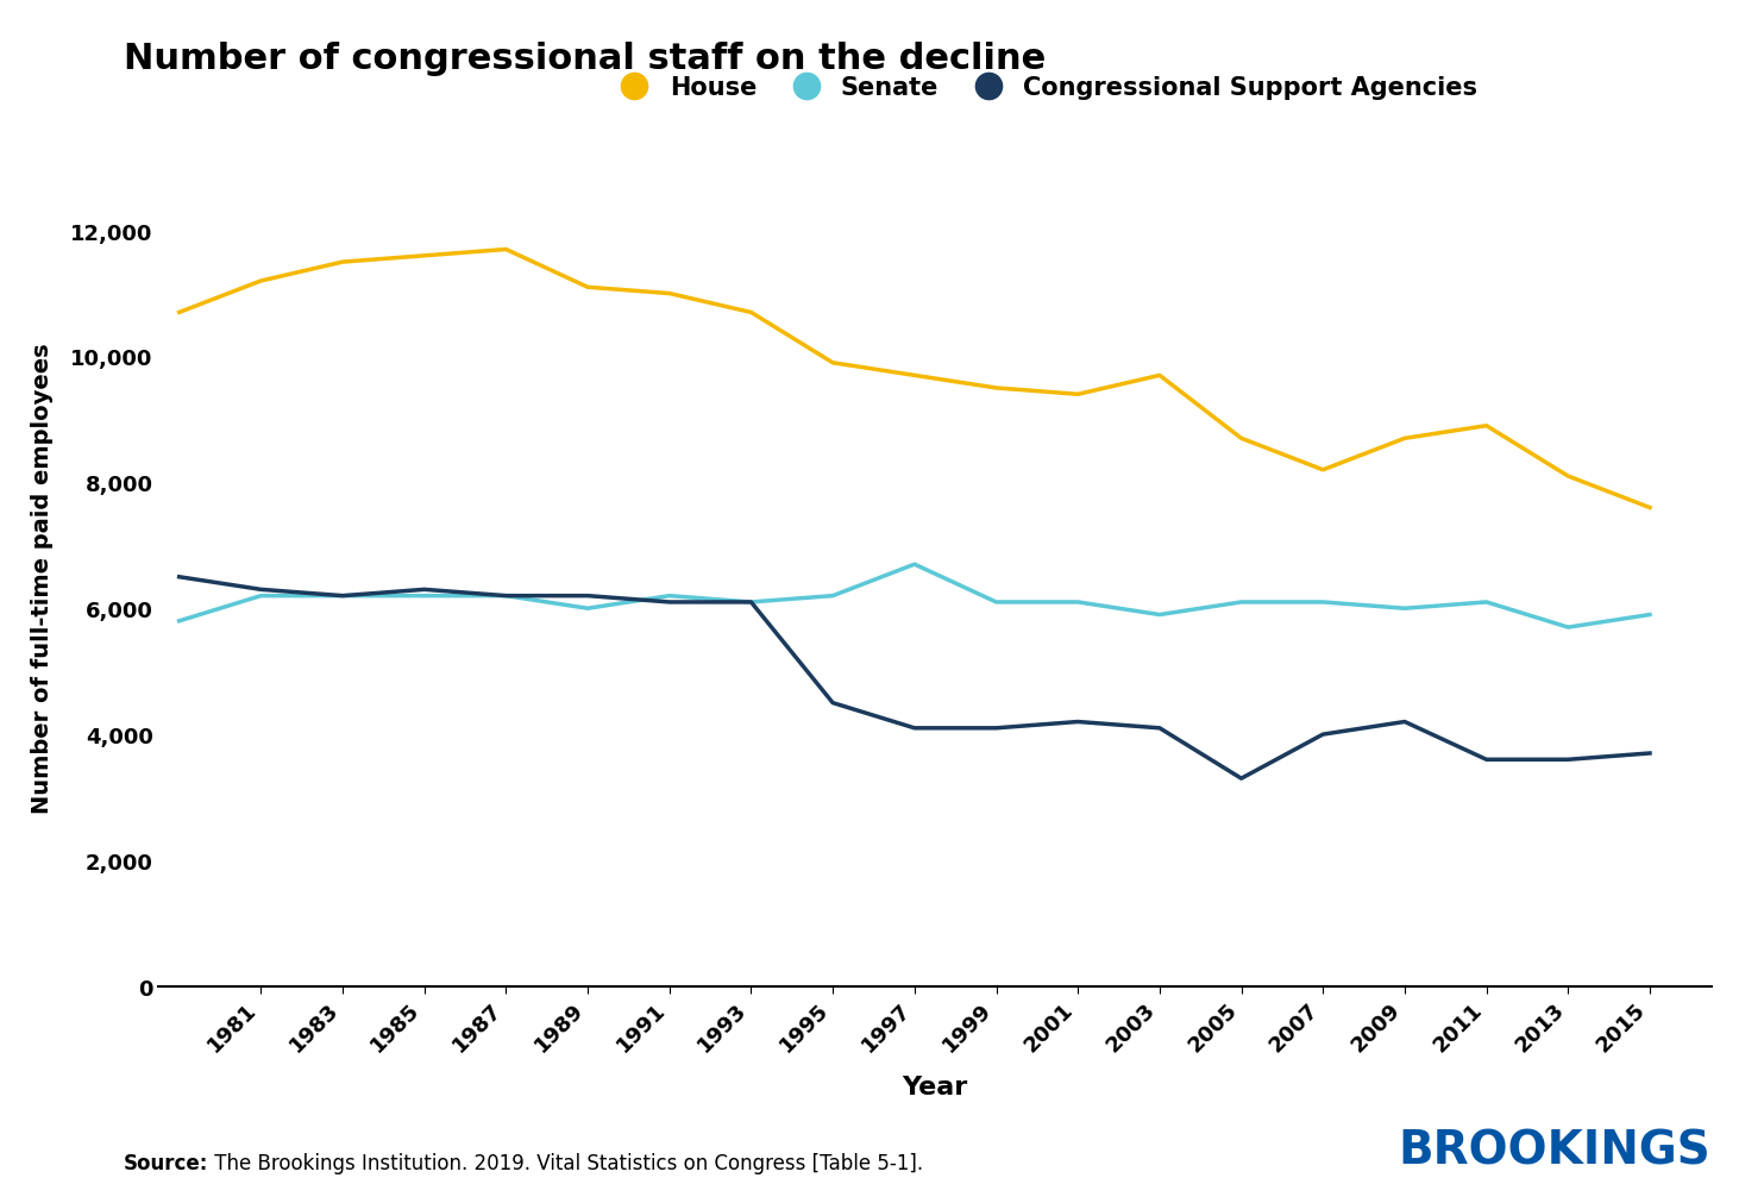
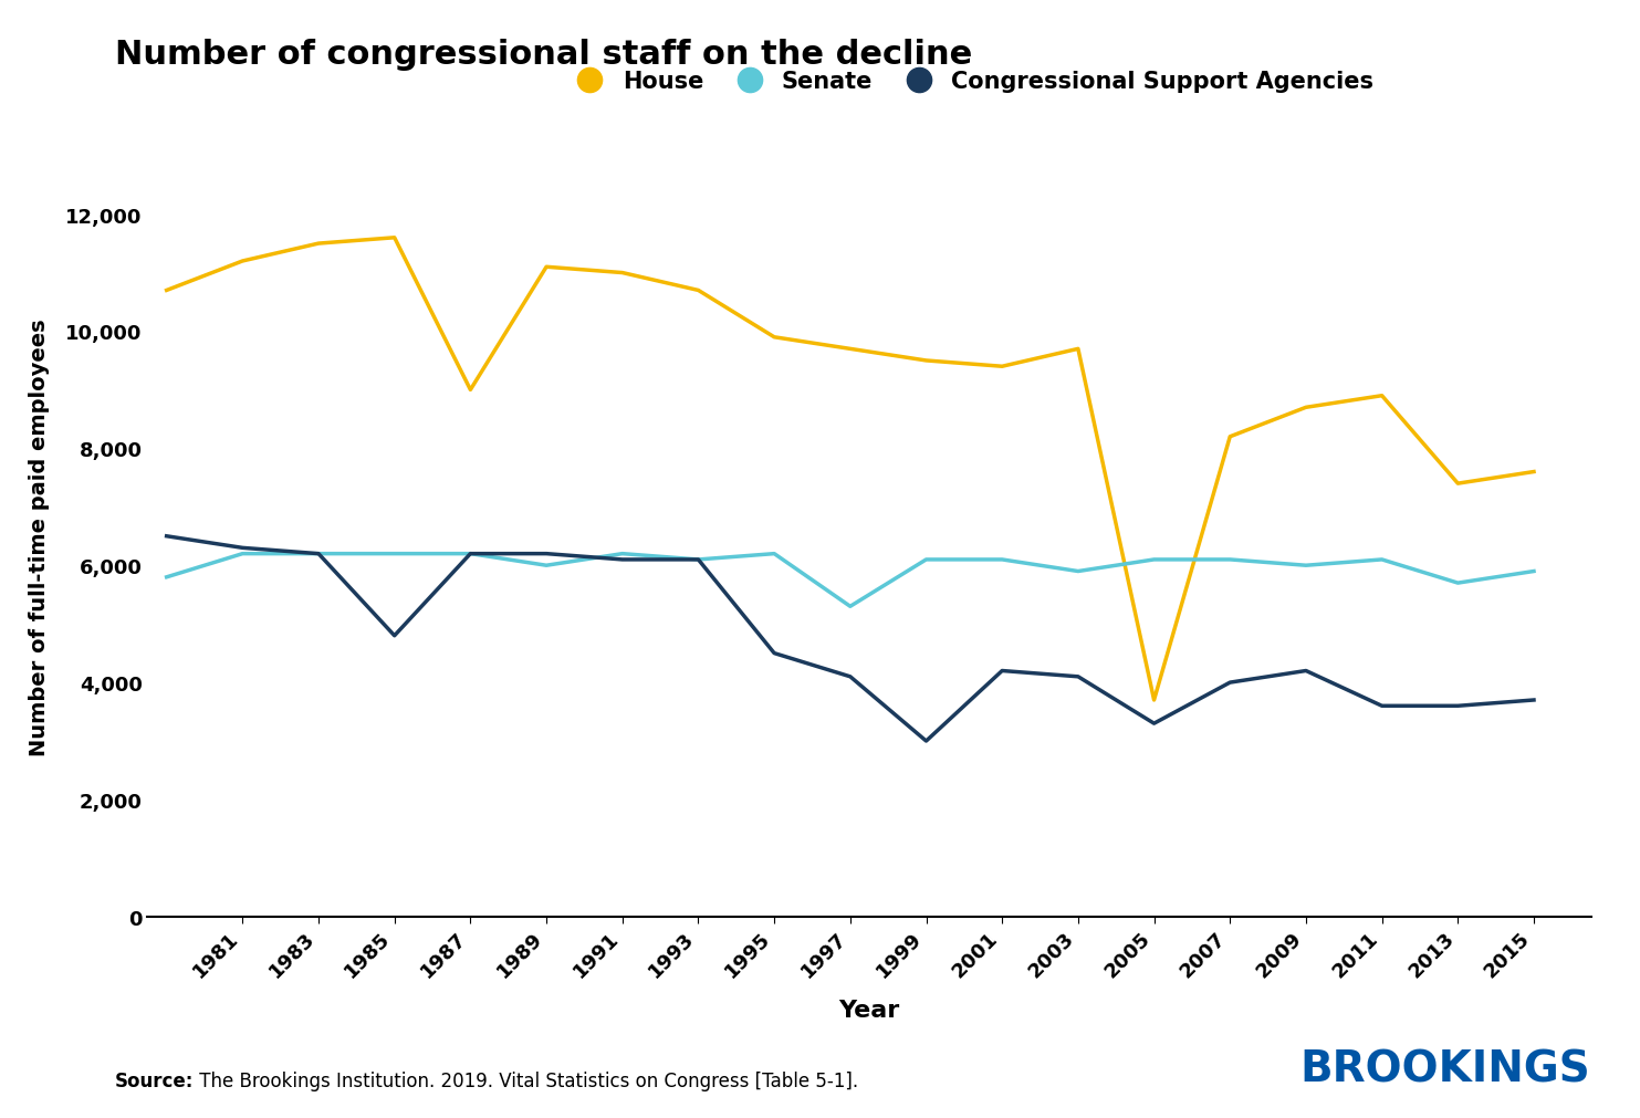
Congressional Support Agencies/1985: 6,300 -> 4,800
House/1987: 11,700 -> 9,000
Senate/1997: 6,700 -> 5,300
Congressional Support Agencies/1999: 4,100 -> 3,000
House/2005: 8,700 -> 3,700
House/2013: 8,100 -> 7,400
